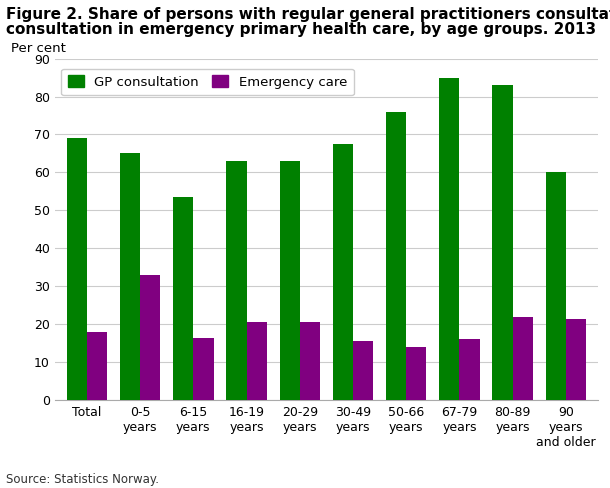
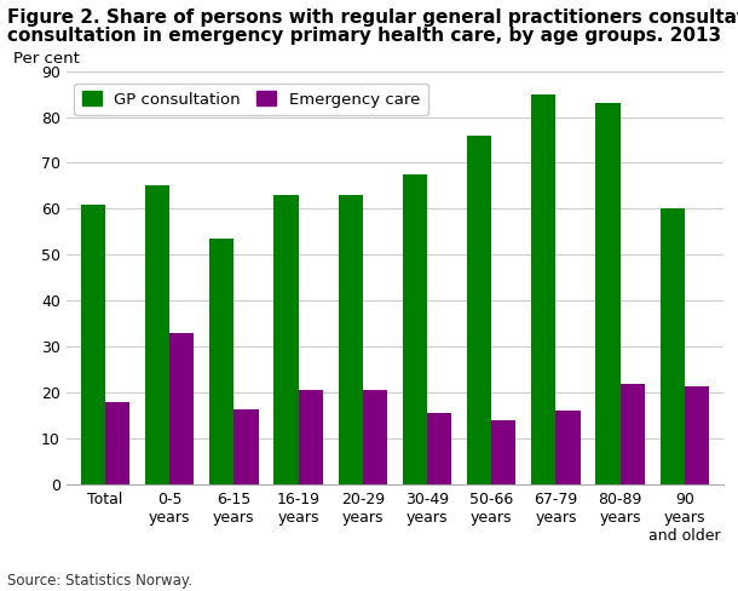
GP consultation/Total: 69.0 -> 61.0
